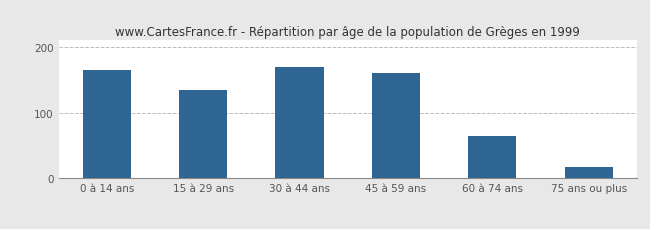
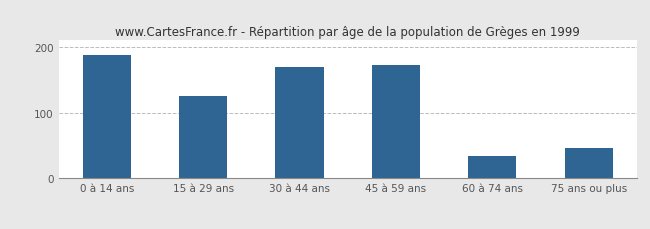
0 à 14 ans: 165 -> 188
15 à 29 ans: 135 -> 126
45 à 59 ans: 160 -> 172
60 à 74 ans: 65 -> 34
75 ans ou plus: 18 -> 46
